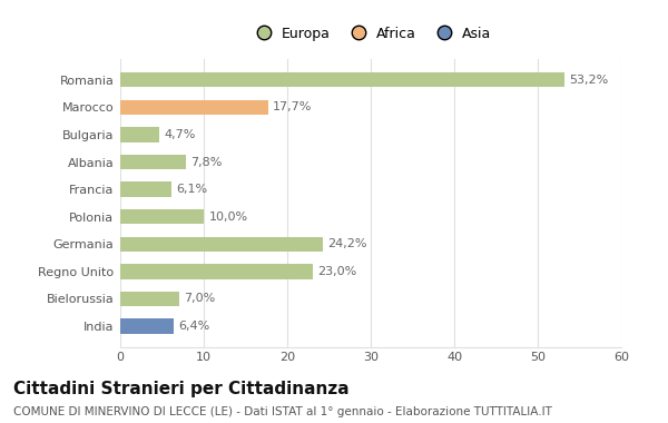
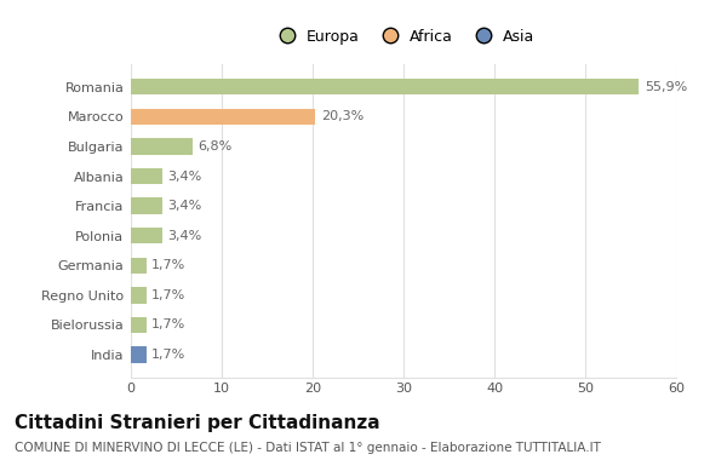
Romania: 53,2% -> 55,9%
Marocco: 17,7% -> 20,3%
Bulgaria: 4,7% -> 6,8%
Albania: 7,8% -> 3,4%
Francia: 6,1% -> 3,4%
Polonia: 10,0% -> 3,4%
Germania: 24,2% -> 1,7%
Regno Unito: 23,0% -> 1,7%
Bielorussia: 7,0% -> 1,7%
India: 6,4% -> 1,7%
